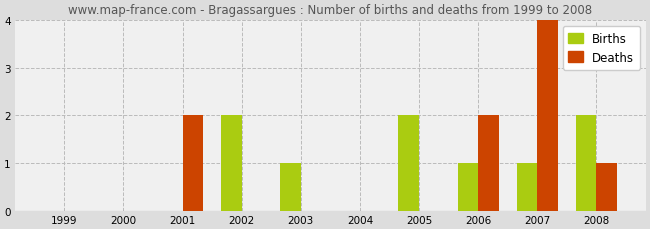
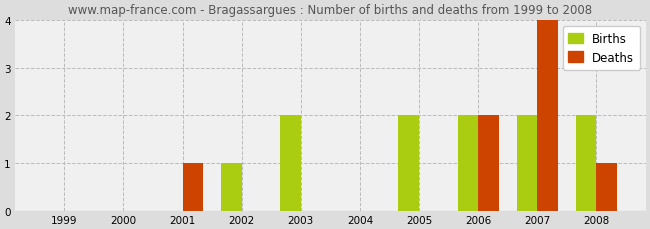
Deaths/2001: 2 -> 1
Births/2002: 2 -> 1
Births/2003: 1 -> 2
Births/2006: 1 -> 2
Births/2007: 1 -> 2
